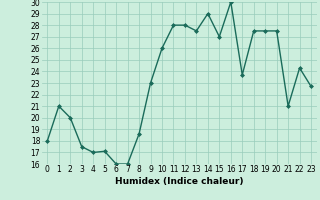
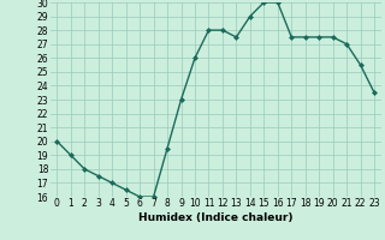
0: 18.0 -> 20.0
1: 21.0 -> 19.0
2: 20.0 -> 18.0
5: 17.1 -> 16.5
8: 18.6 -> 19.5
15: 27.0 -> 30.0
17: 23.7 -> 27.5
21: 21.0 -> 27.0
22: 24.3 -> 25.5
23: 22.7 -> 23.5
